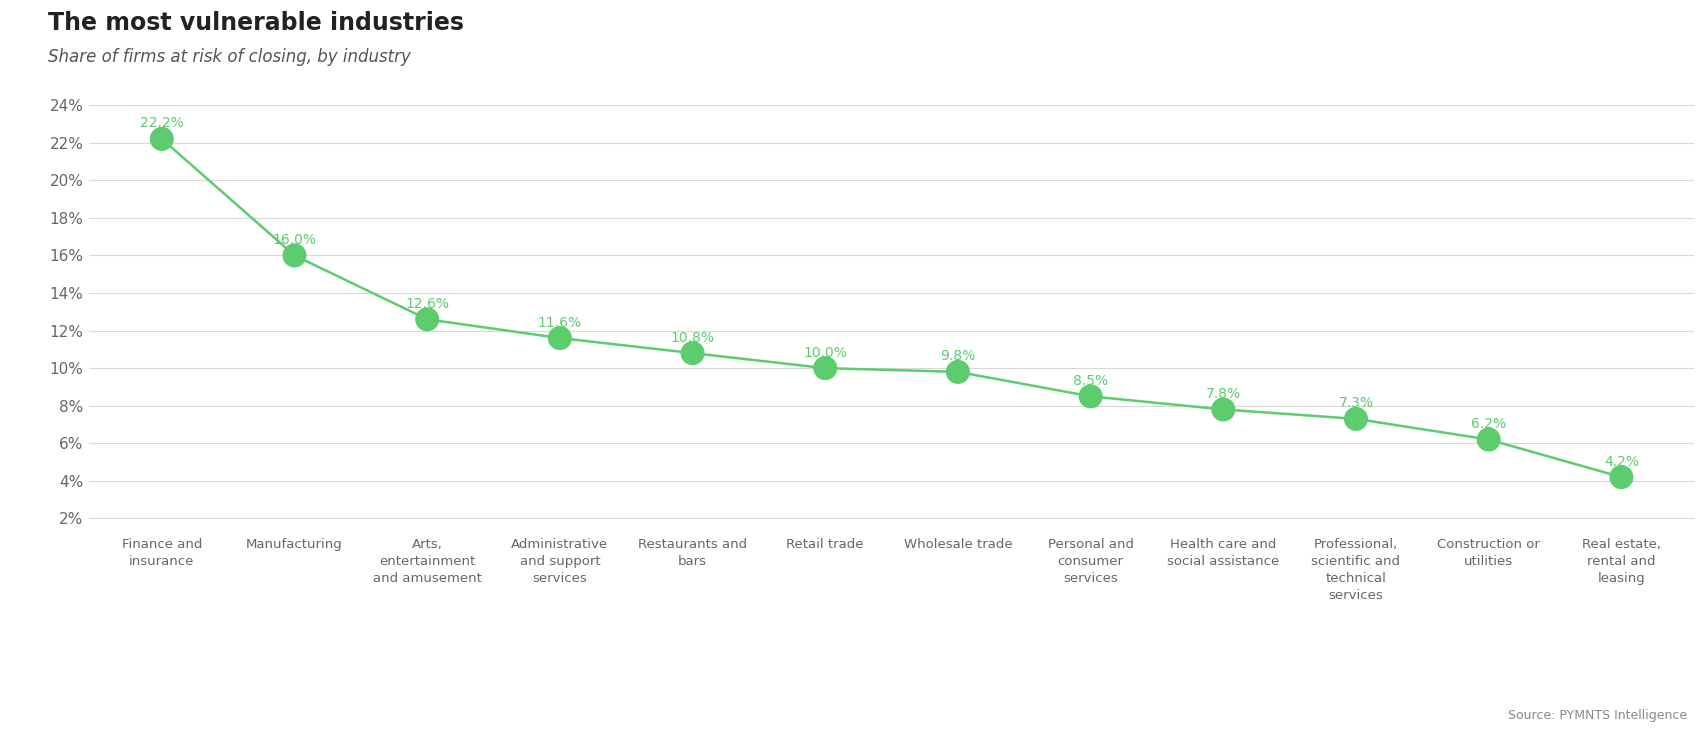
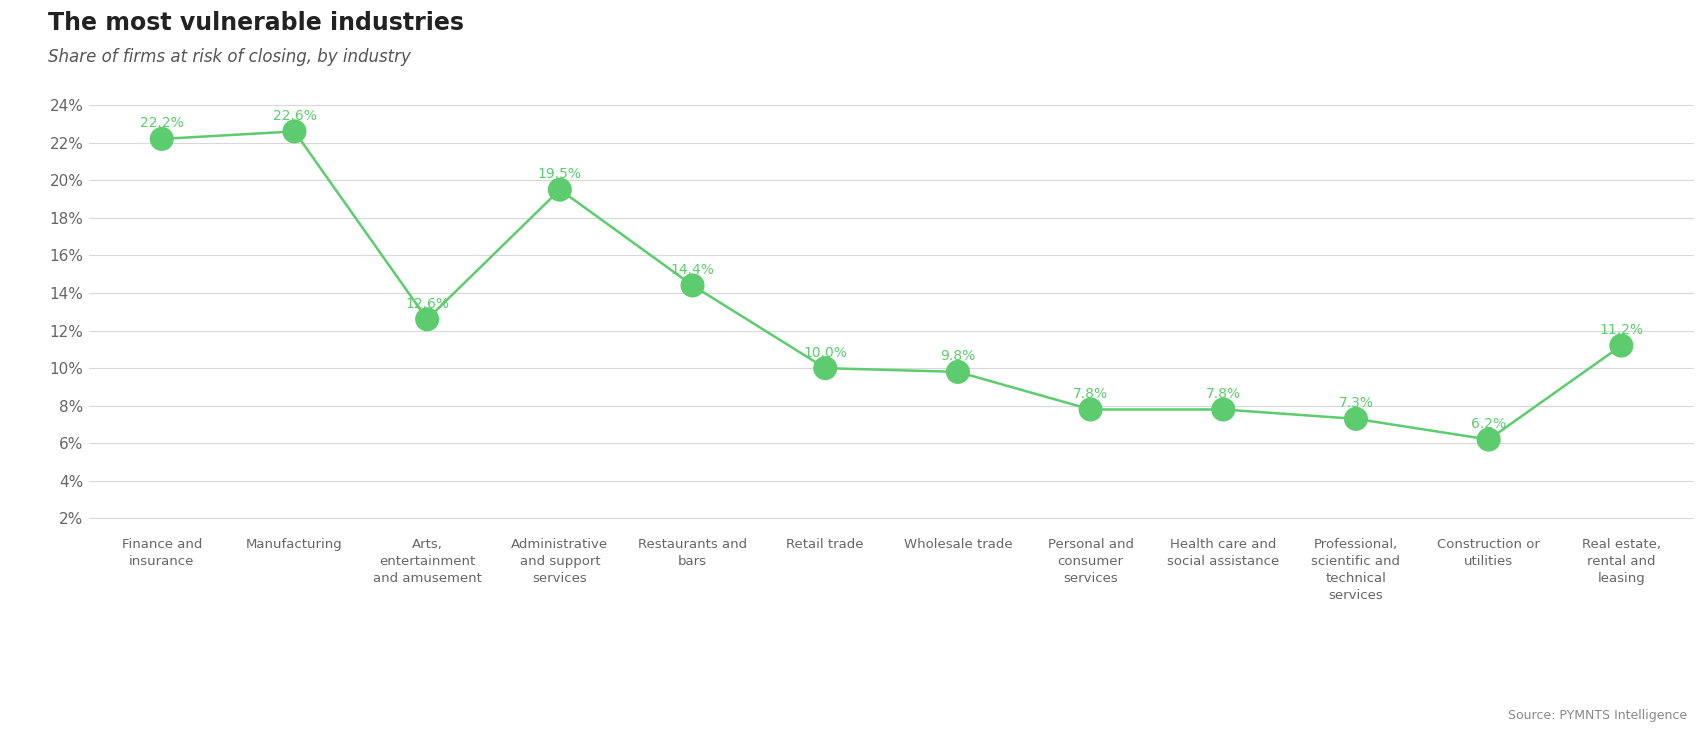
Manufacturing: 16.0% -> 22.6%
Administrative and support services: 11.6% -> 19.5%
Restaurants and bars: 10.8% -> 14.4%
Personal and consumer services: 8.5% -> 7.8%
Real estate, rental and leasing: 4.2% -> 11.2%
